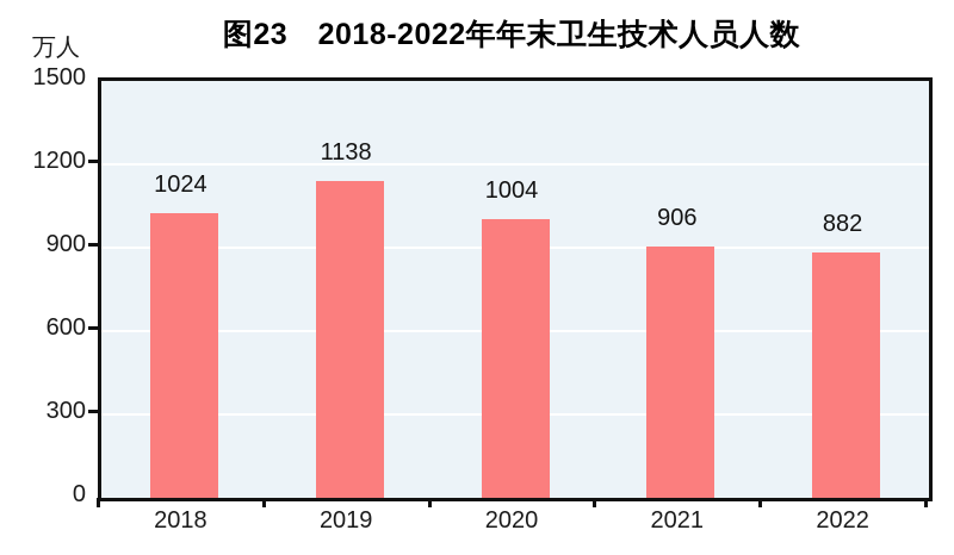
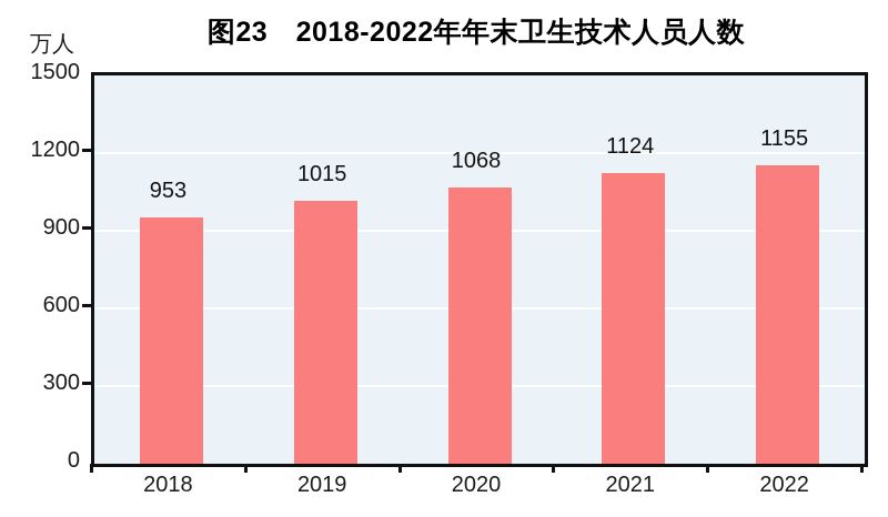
2018: 1024 -> 953
2019: 1138 -> 1015
2020: 1004 -> 1068
2021: 906 -> 1124
2022: 882 -> 1155
